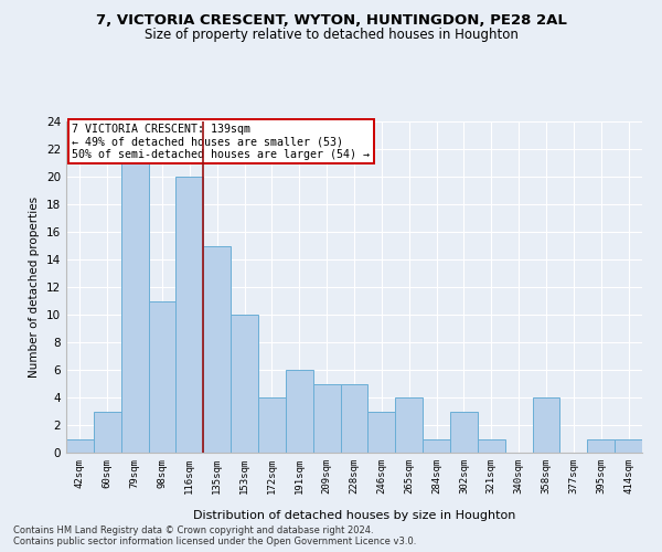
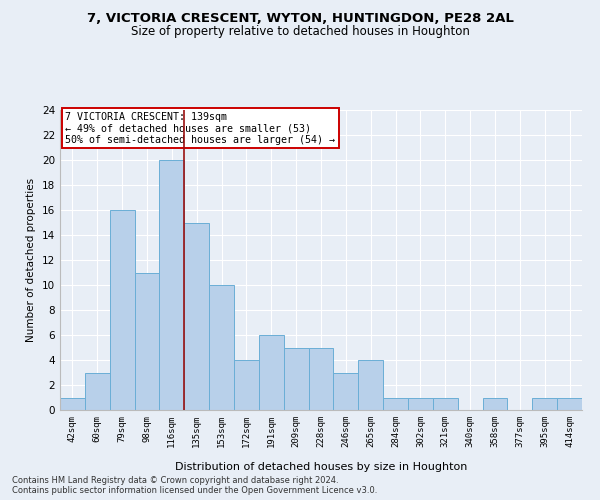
79sqm: 21 -> 16
302sqm: 3 -> 1
358sqm: 4 -> 1
